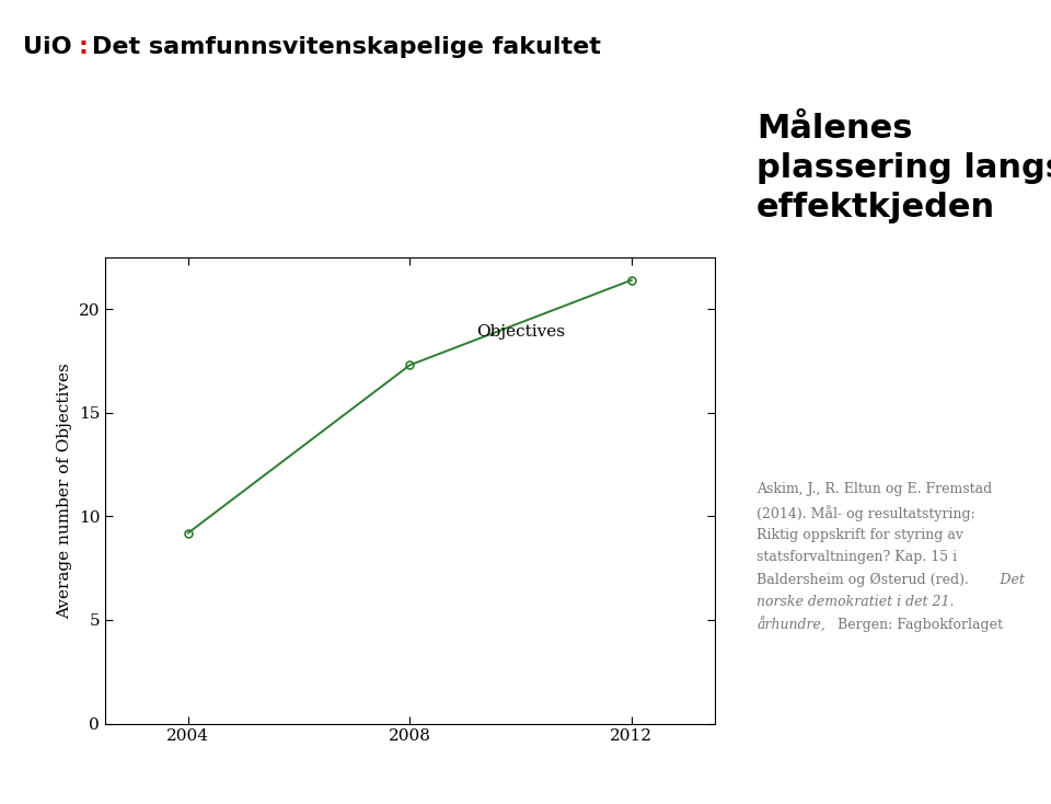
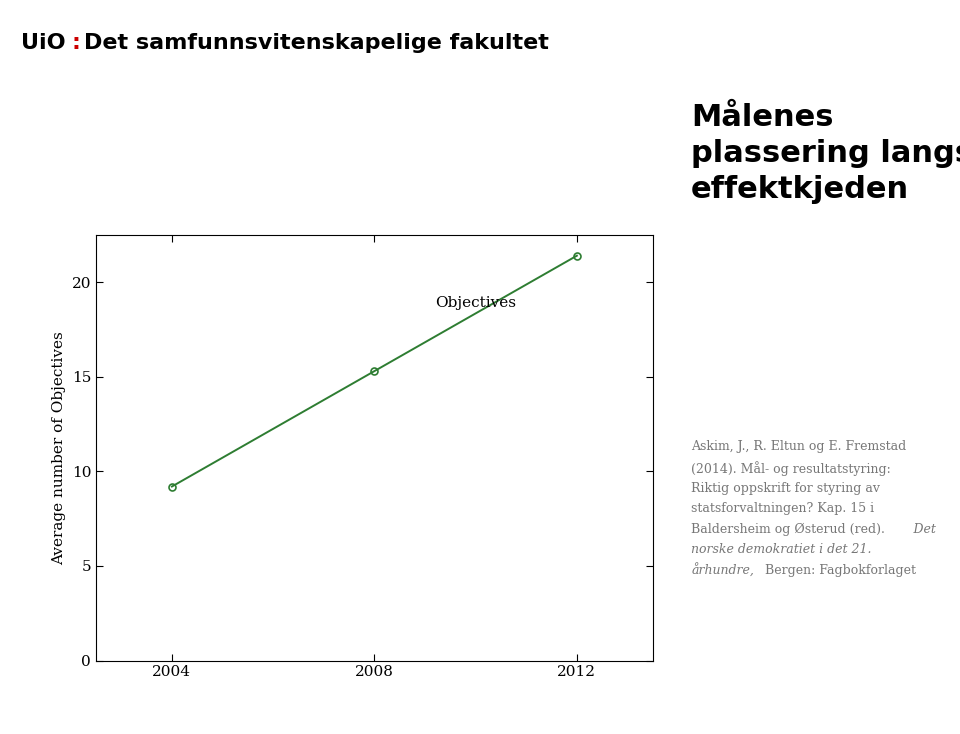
2008: 17.3 -> 15.3
